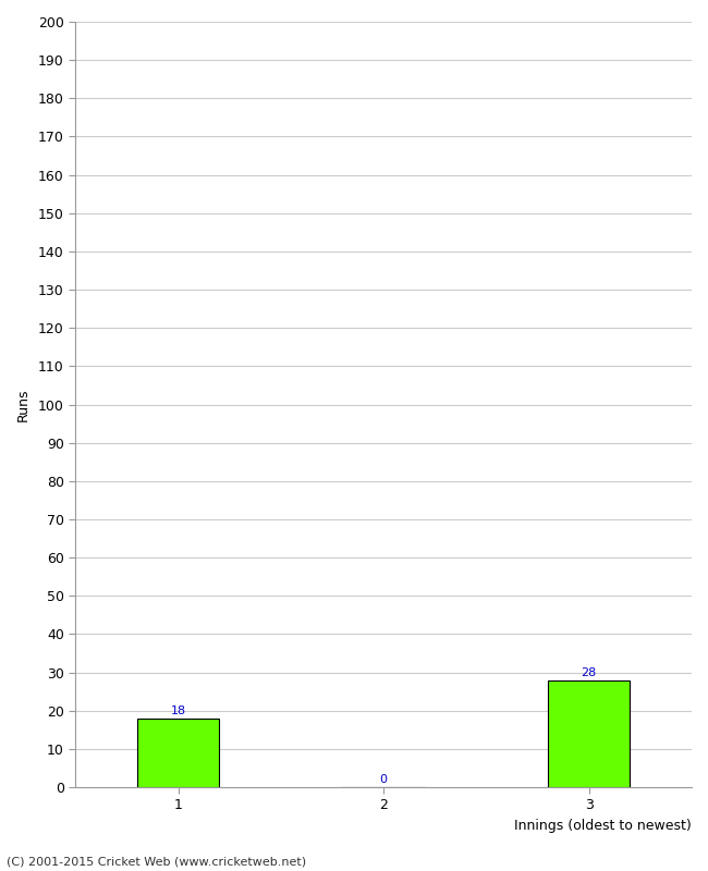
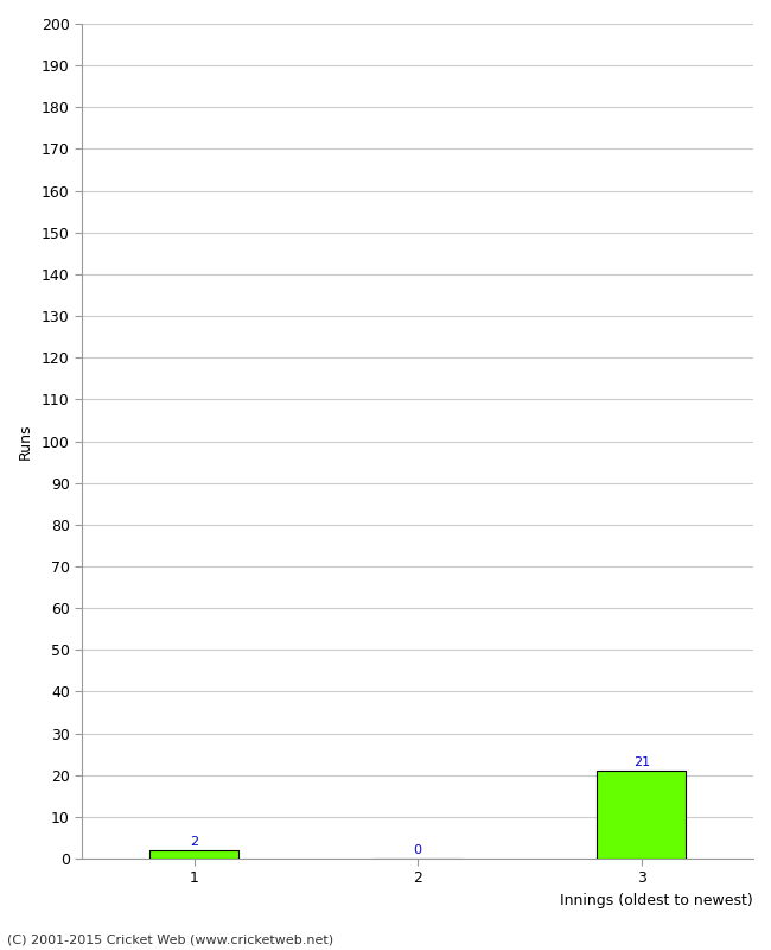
1: 18 -> 2
3: 28 -> 21
